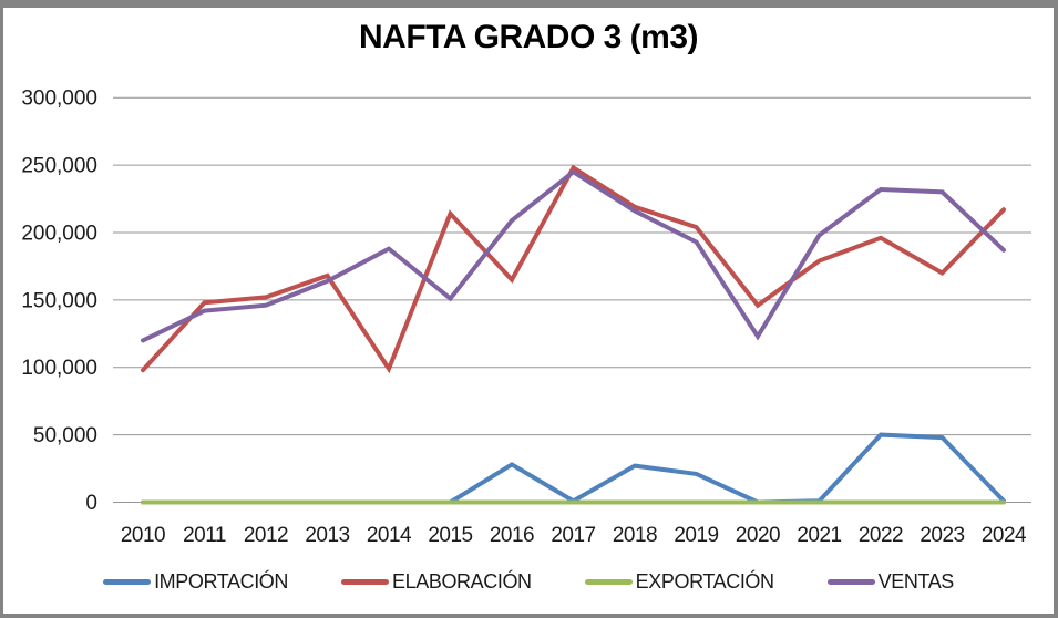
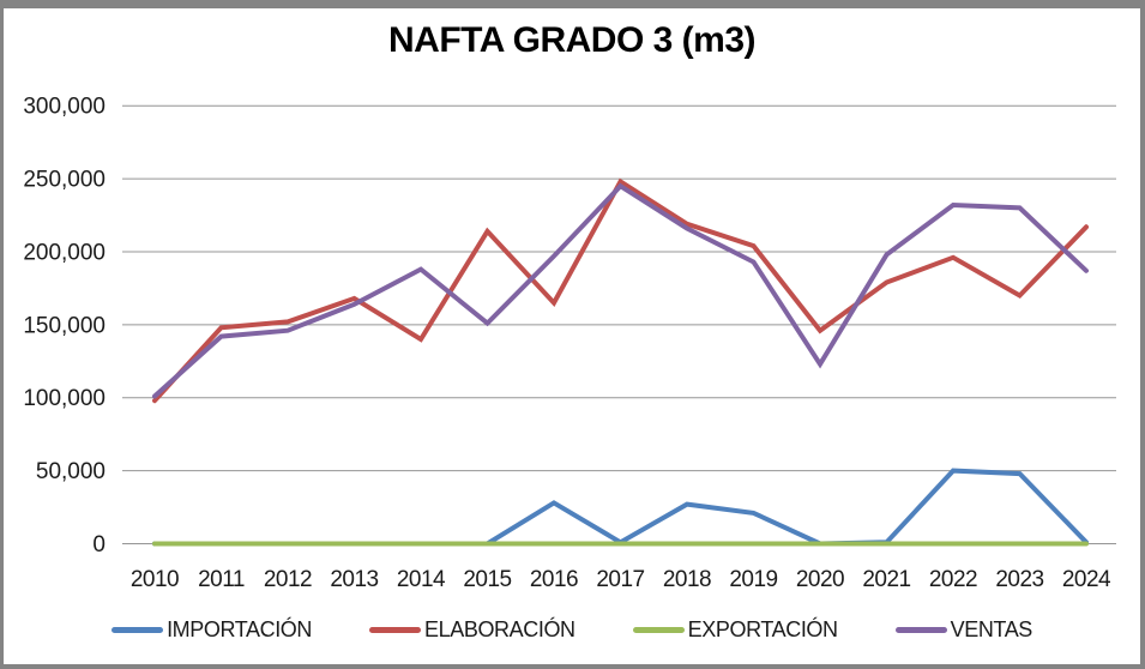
VENTAS/2010: 120000 -> 101000
ELABORACIÓN/2014: 99000 -> 140000
VENTAS/2016: 209000 -> 197000
